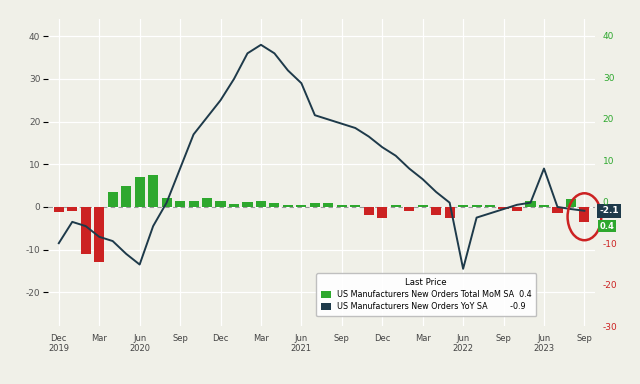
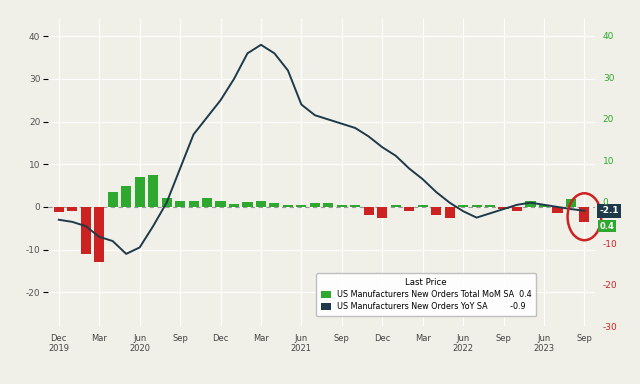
US Manufacturers New Orders YoY SA -0.9/Dec 2019: -8.5 -> -3.0
US Manufacturers New Orders YoY SA -0.9/Jun 2020: -13.5 -> -9.5
US Manufacturers New Orders YoY SA -0.9/Jun 2021: 29.0 -> 24.0
US Manufacturers New Orders YoY SA -0.9/Jun 2022: -14.5 -> -1.0
US Manufacturers New Orders YoY SA -0.9/Jun 2023: 9.0 -> 0.5
